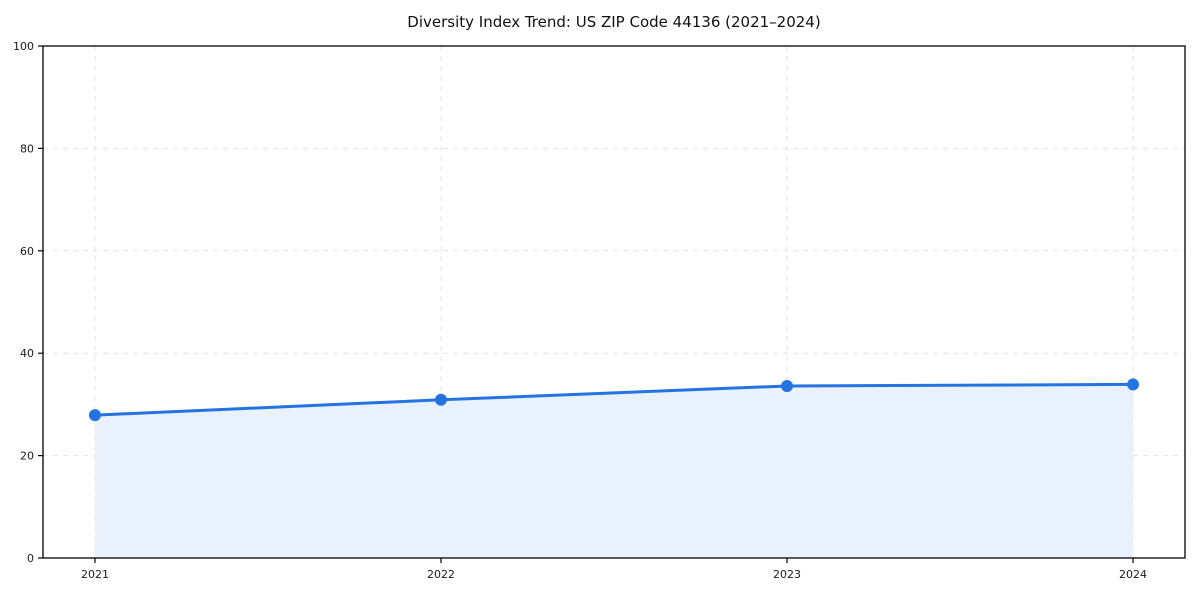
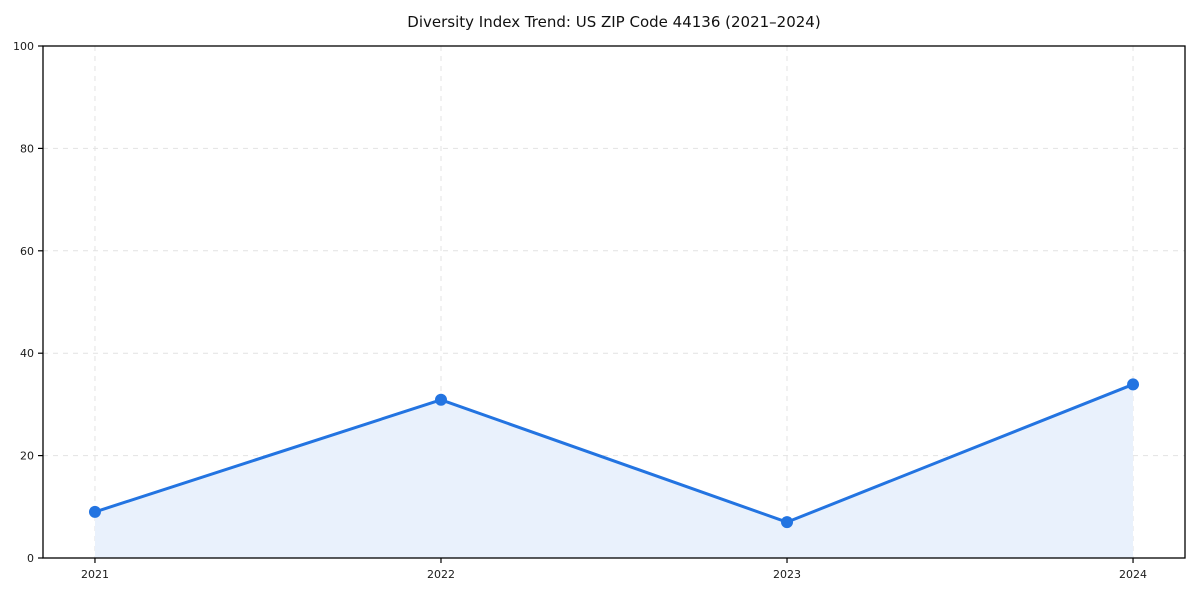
2021: 28 -> 9
2023: 34 -> 7
